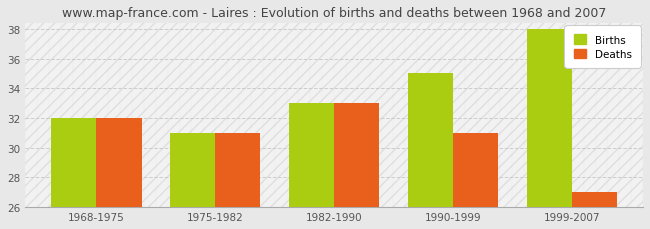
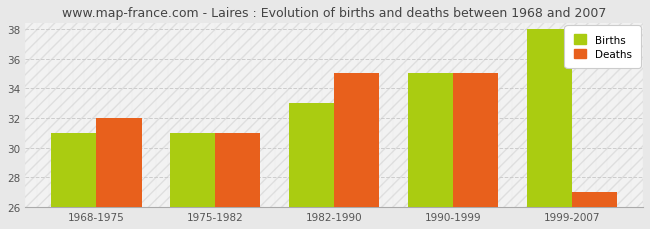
Births/1968-1975: 32 -> 31
Deaths/1982-1990: 33 -> 35
Deaths/1990-1999: 31 -> 35
